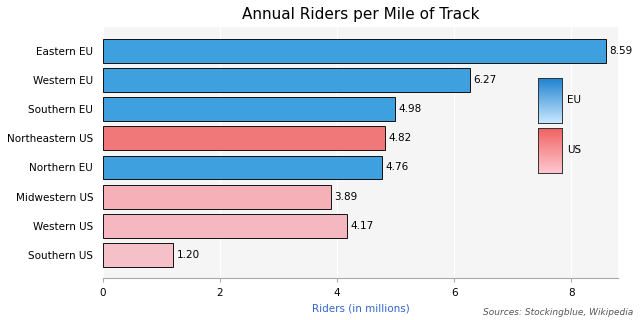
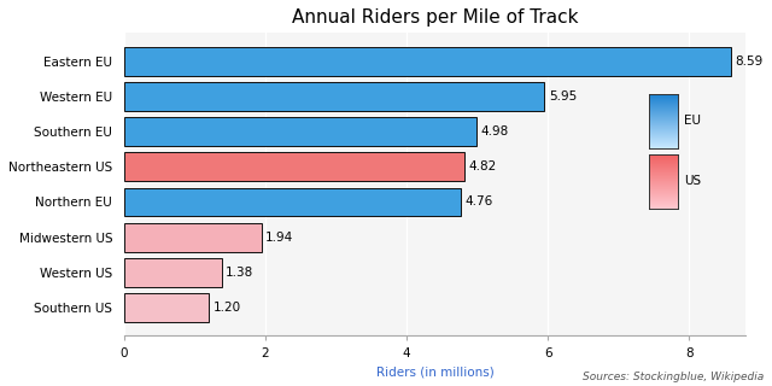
Western EU: 6.27 -> 5.95
Midwestern US: 3.89 -> 1.94
Western US: 4.17 -> 1.38
